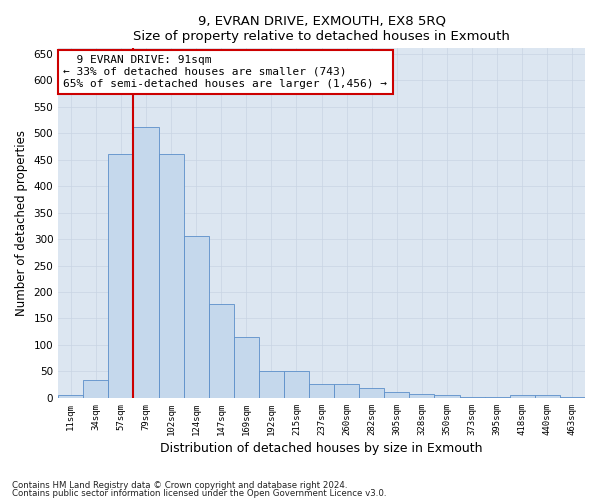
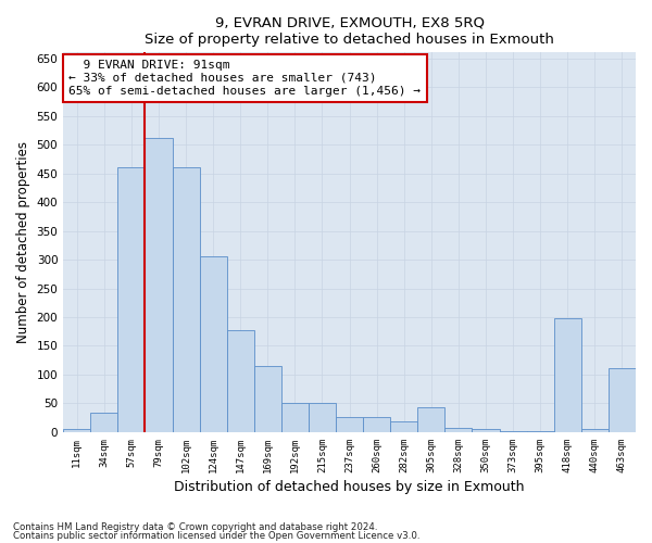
305sqm: 12 -> 44
418sqm: 5 -> 198
463sqm: 2 -> 112
